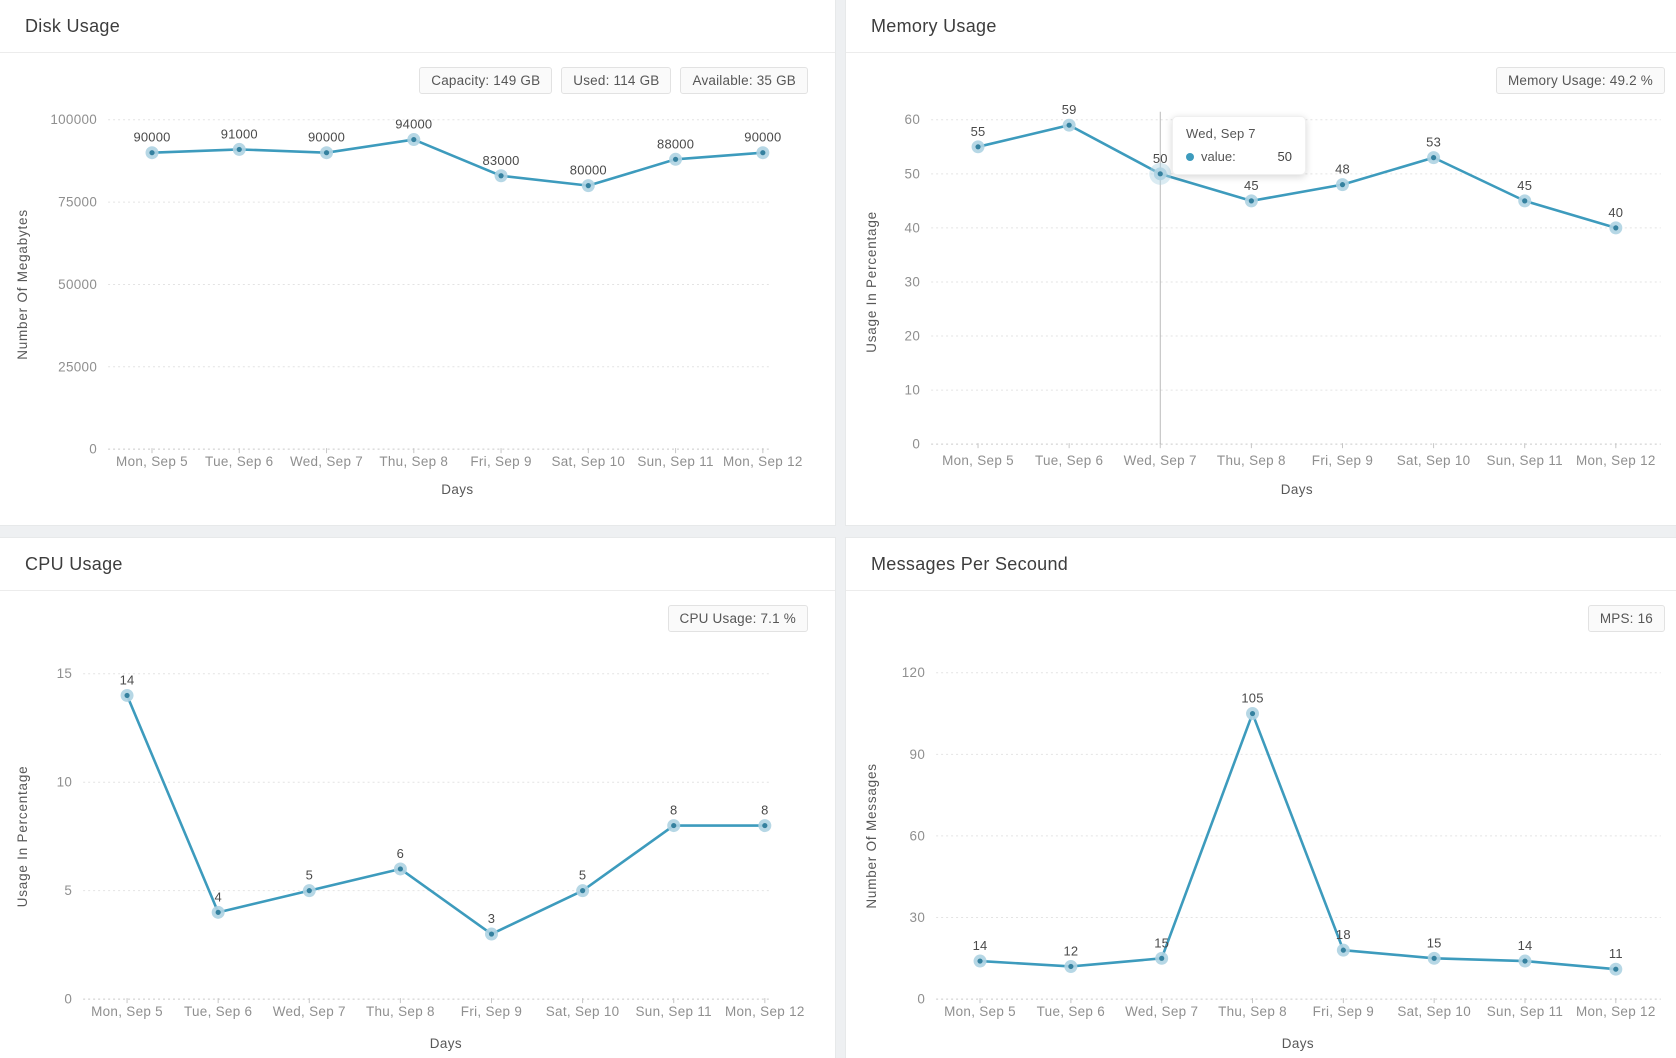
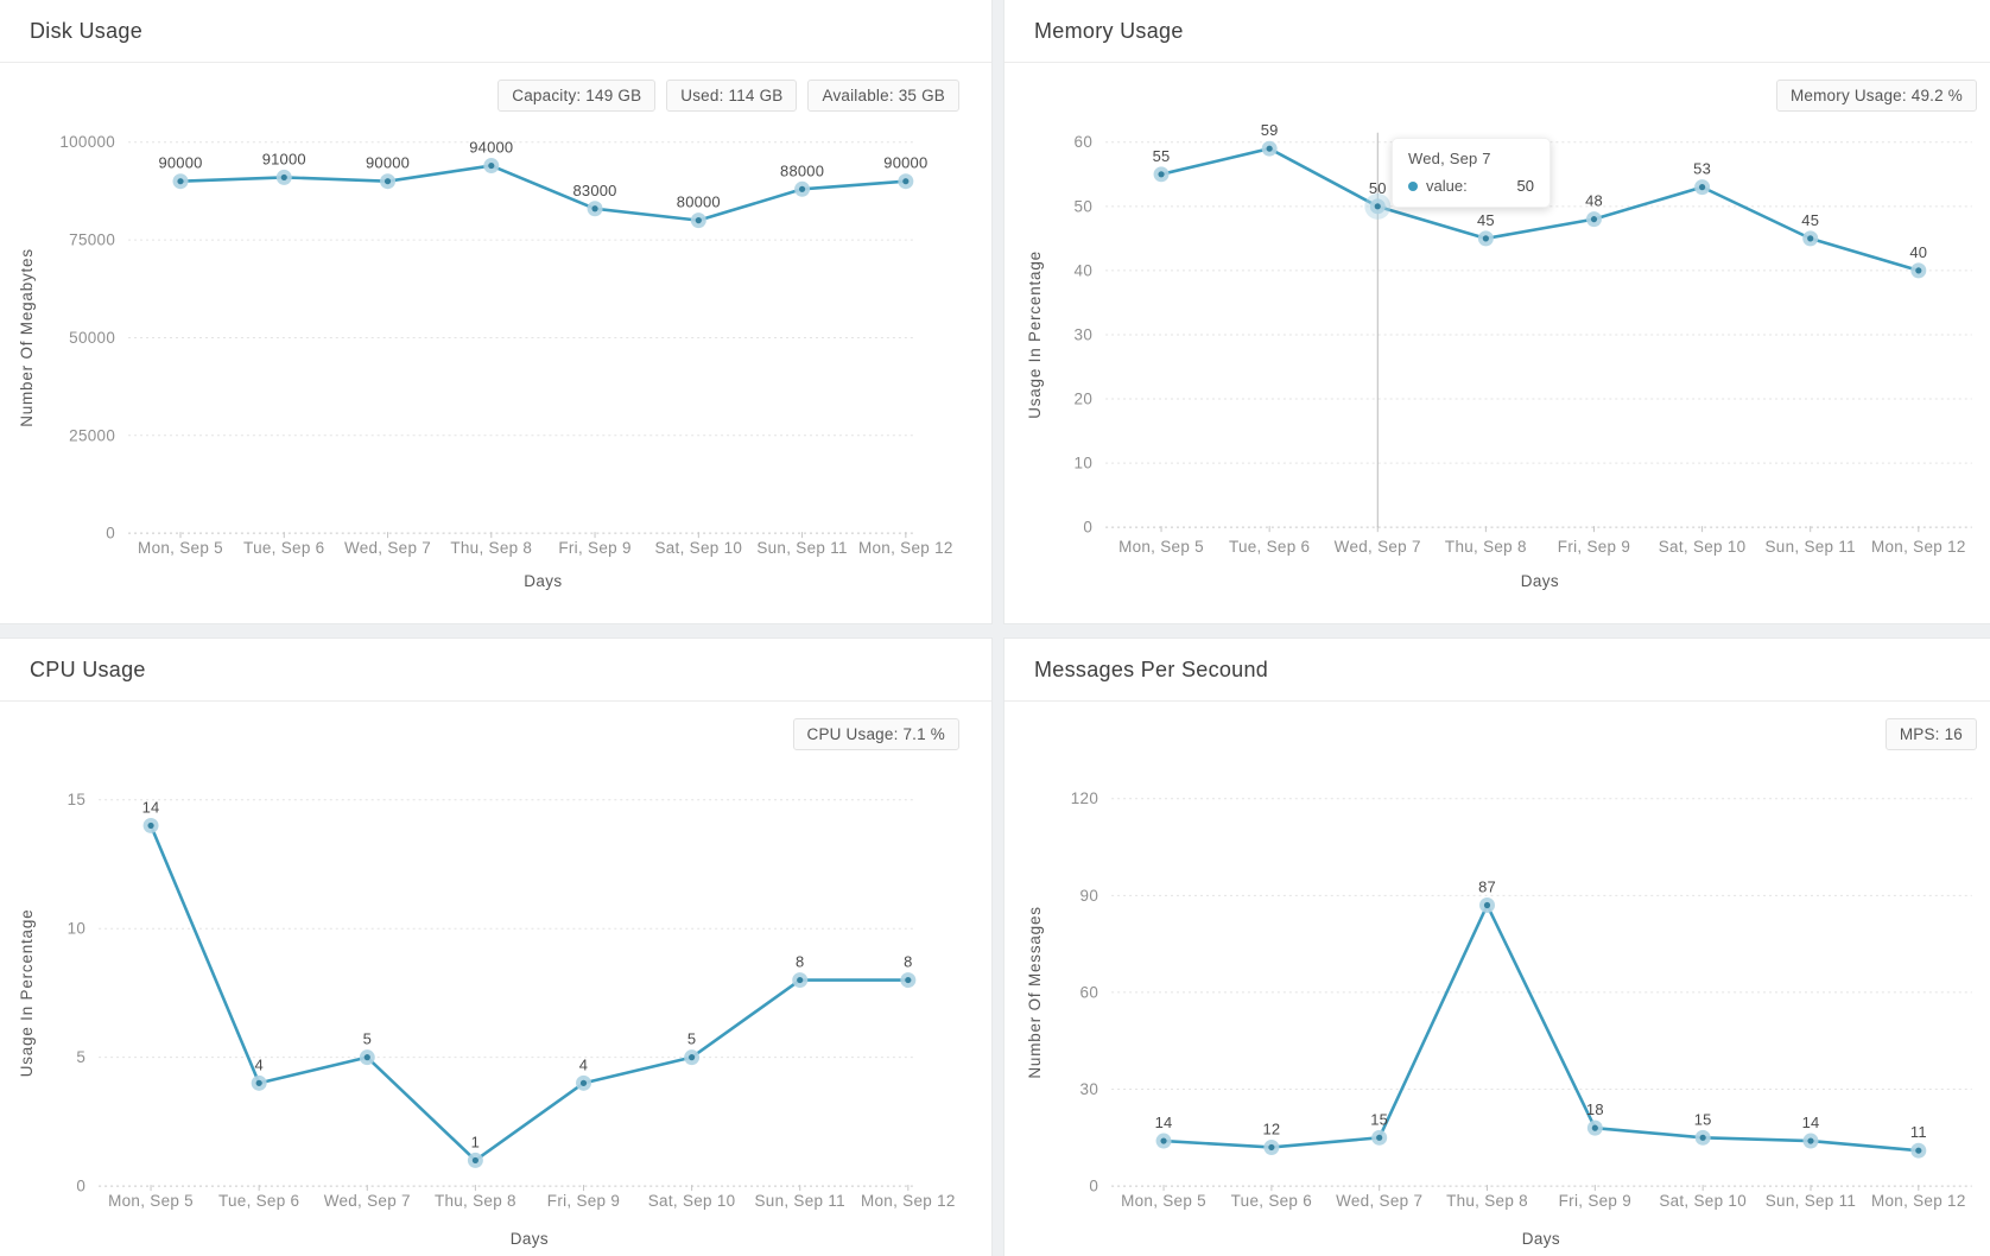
CPU Usage/Thu, Sep 8: 6 -> 1
CPU Usage/Fri, Sep 9: 3 -> 4
Messages Per Secound/Thu, Sep 8: 105 -> 87
